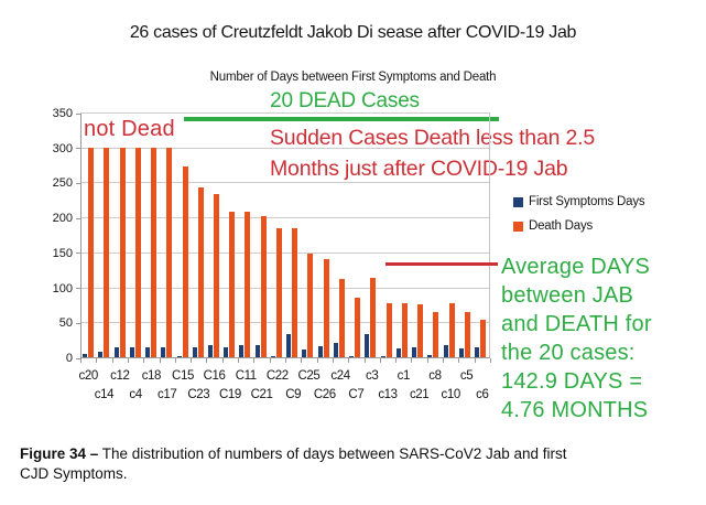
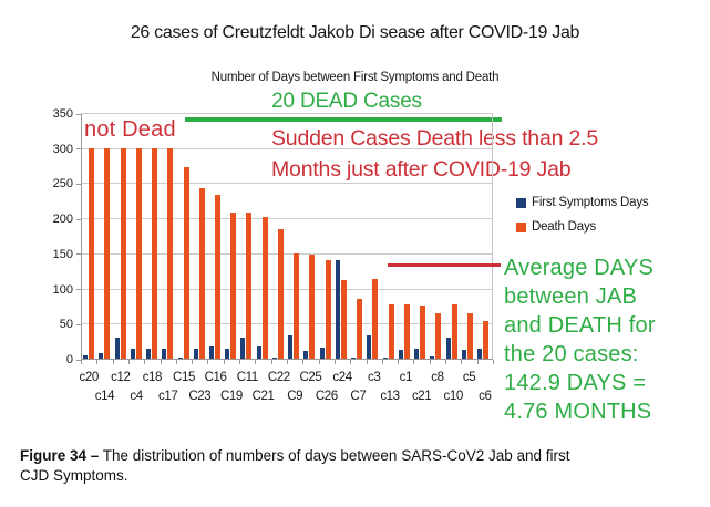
First Symptoms Days/c12: 10 -> 30
First Symptoms Days/C11: 20 -> 30
Death Days/C9: 180 -> 150
First Symptoms Days/c24: 20 -> 140
First Symptoms Days/c10: 20 -> 30
